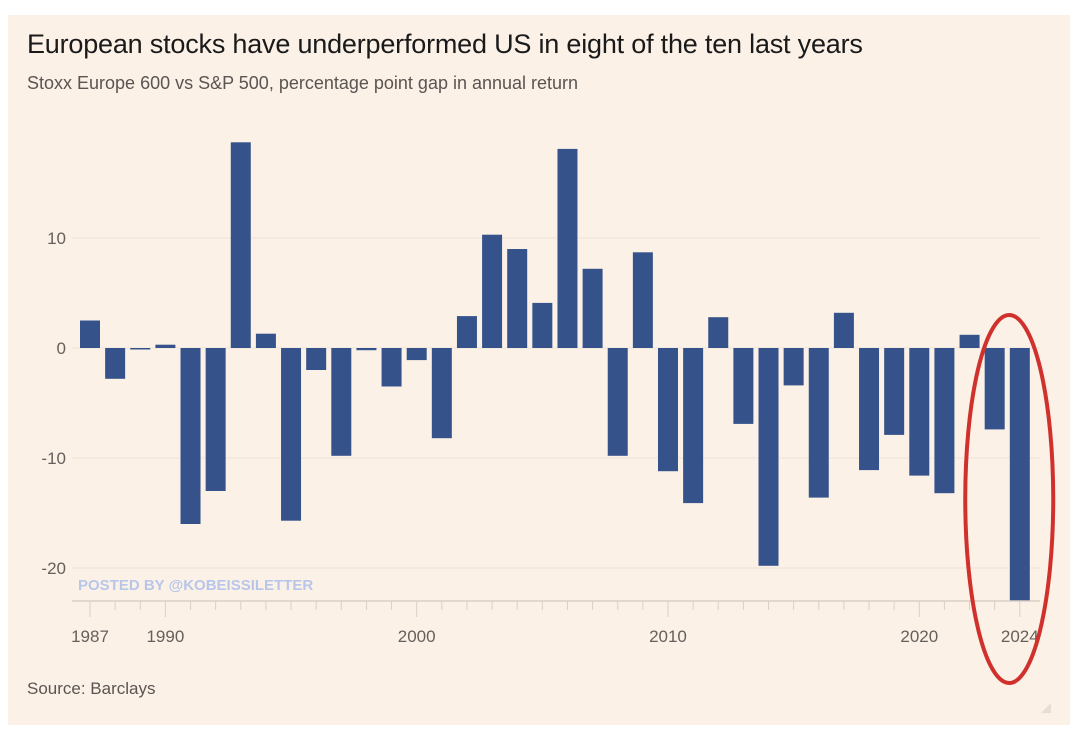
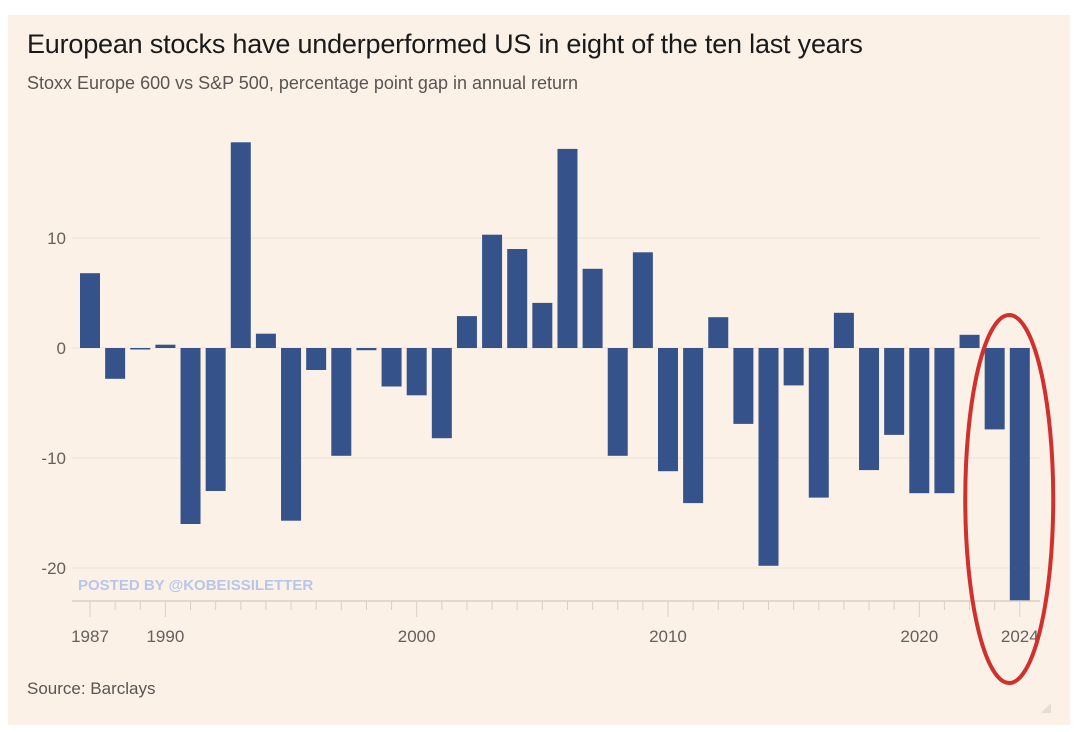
1987: 2.5 -> 6.8
2000: -1.1 -> -4.3
2020: -11.6 -> -13.2
